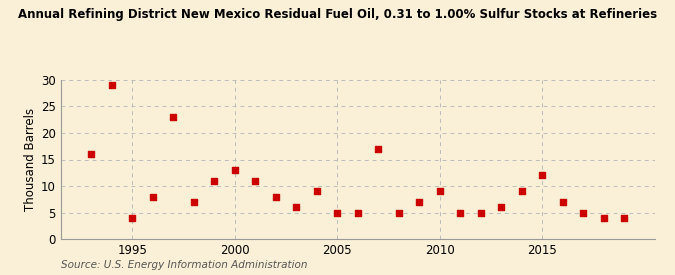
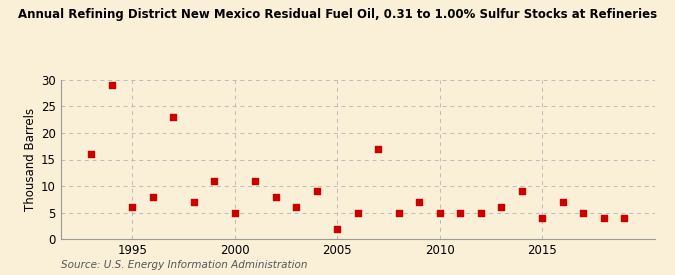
1995: 4 -> 6
2000: 13 -> 5
2005: 5 -> 2
2010: 9 -> 5
2015: 12 -> 4
